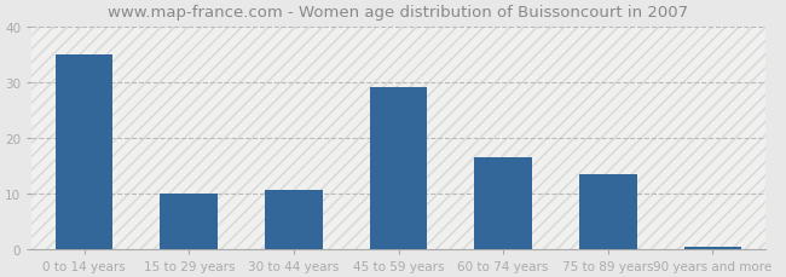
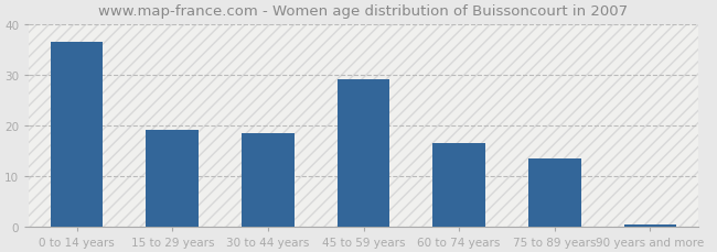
0 to 14 years: 35.0 -> 36.5
15 to 29 years: 10.0 -> 19.0
30 to 44 years: 10.5 -> 18.5
